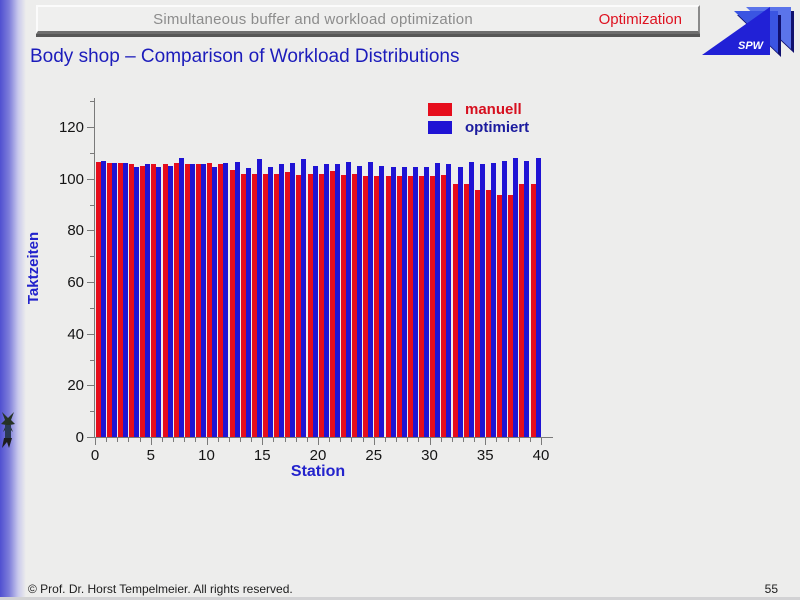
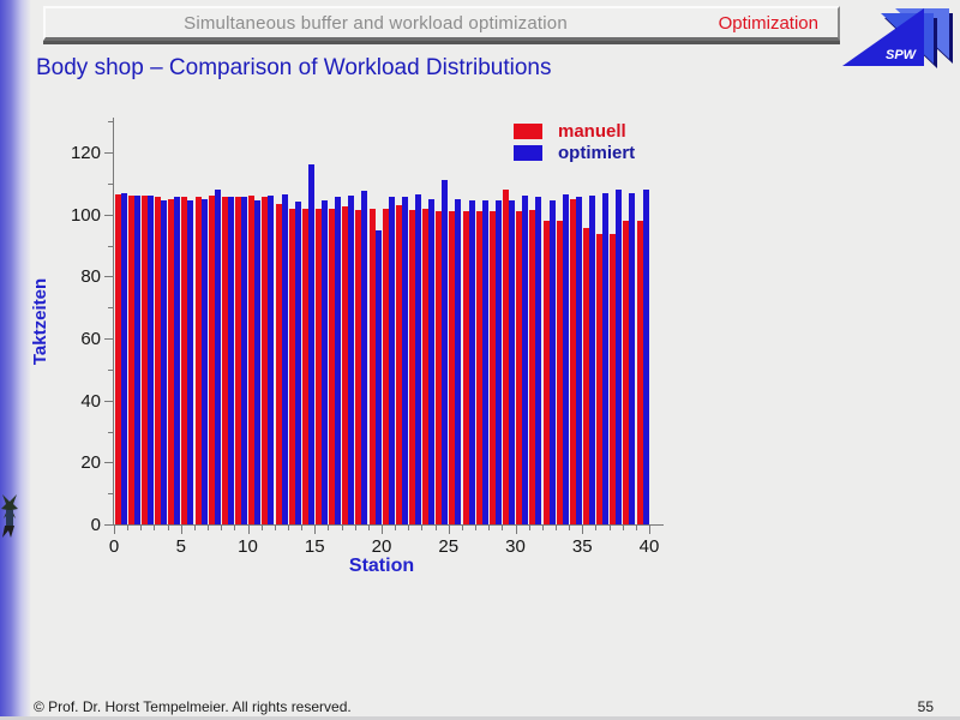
optimiert/15: 108 -> 116
optimiert/20: 105 -> 95
optimiert/25: 106 -> 111
manuell/30: 101 -> 108
manuell/35: 96 -> 105
